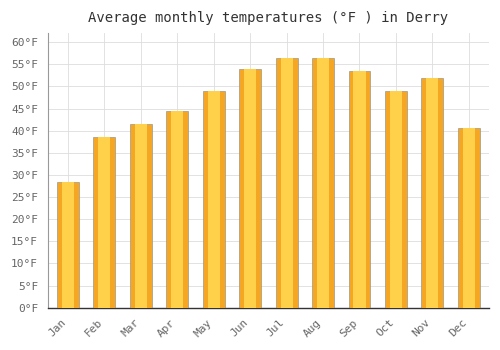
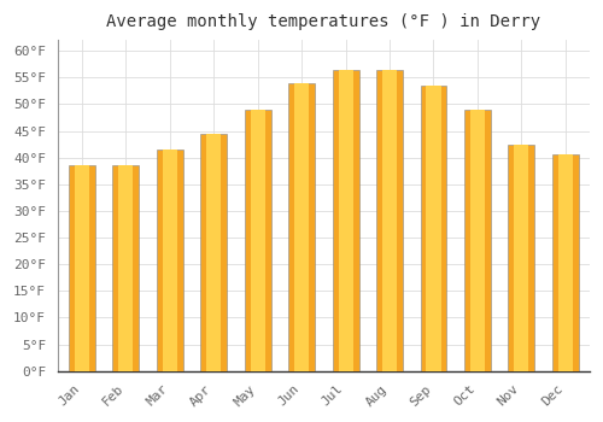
Jan: 28.5°F -> 38.5°F
Nov: 52.0°F -> 42.5°F
